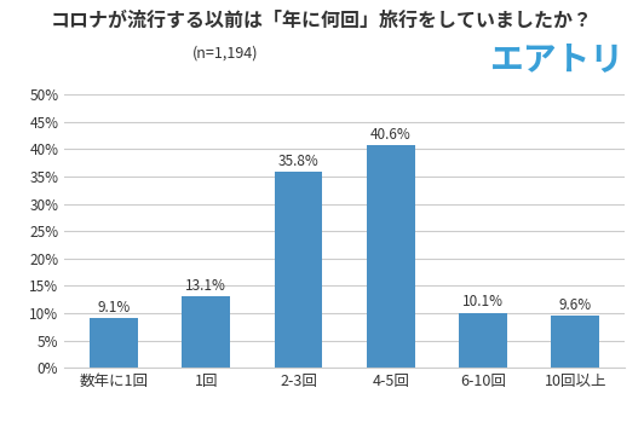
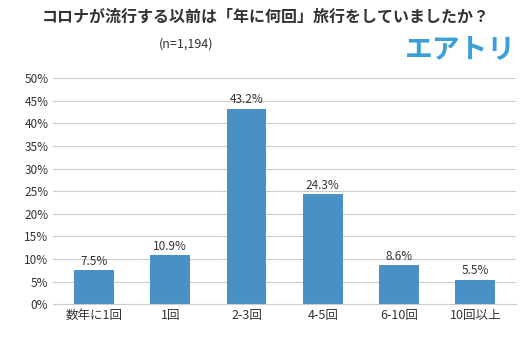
数年に1回: 9.1% -> 7.5%
1回: 13.1% -> 10.9%
2-3回: 35.8% -> 43.2%
4-5回: 40.6% -> 24.3%
6-10回: 10.1% -> 8.6%
10回以上: 9.6% -> 5.5%
